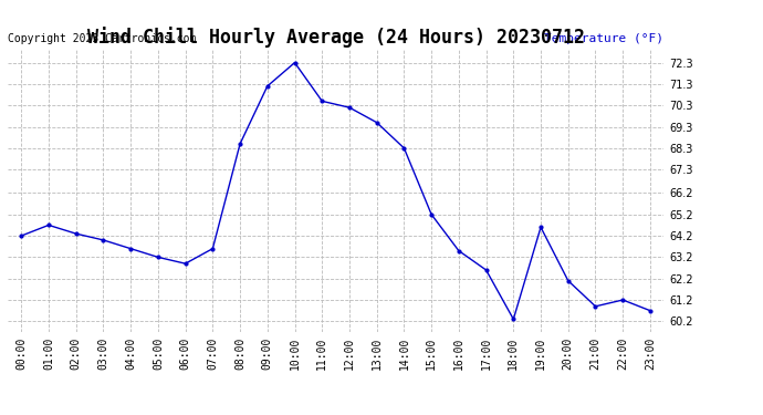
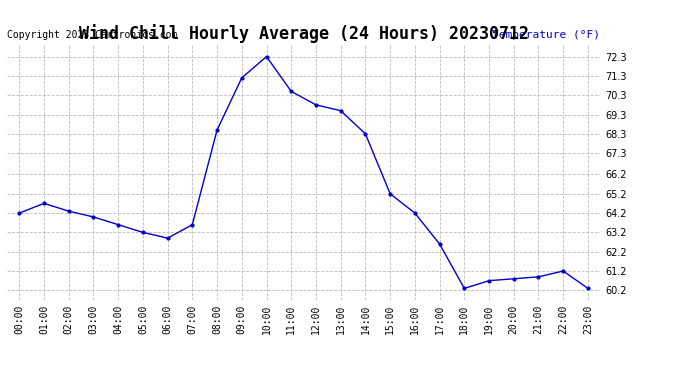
12:00: 70.2 -> 69.8
16:00: 63.5 -> 64.2
19:00: 64.6 -> 60.7
20:00: 62.1 -> 60.8
23:00: 60.7 -> 60.3
